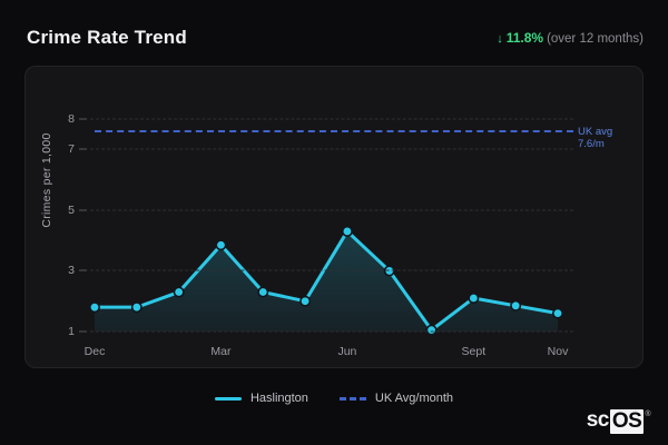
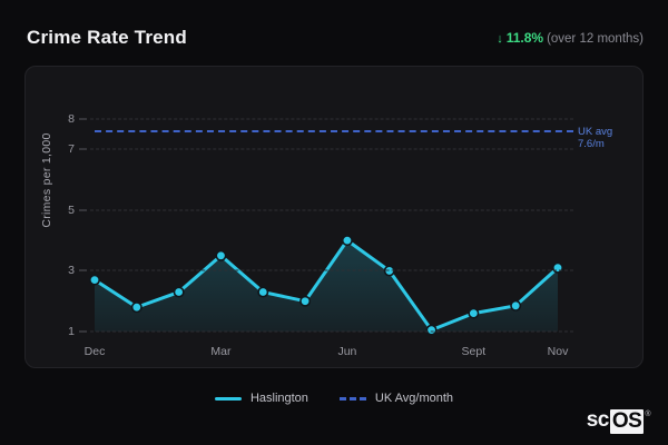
Haslington/Dec: 1.8 -> 2.7
Haslington/Mar: 3.9 -> 3.5
Haslington/Jun: 4.3 -> 4.0
Haslington/Sept: 2.1 -> 1.6
Haslington/Nov: 1.6 -> 3.1
